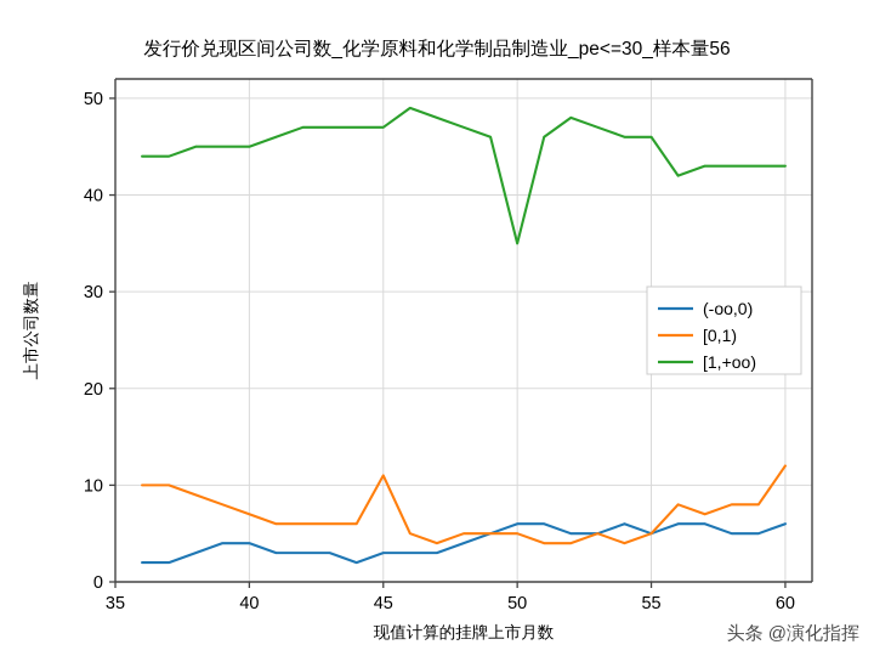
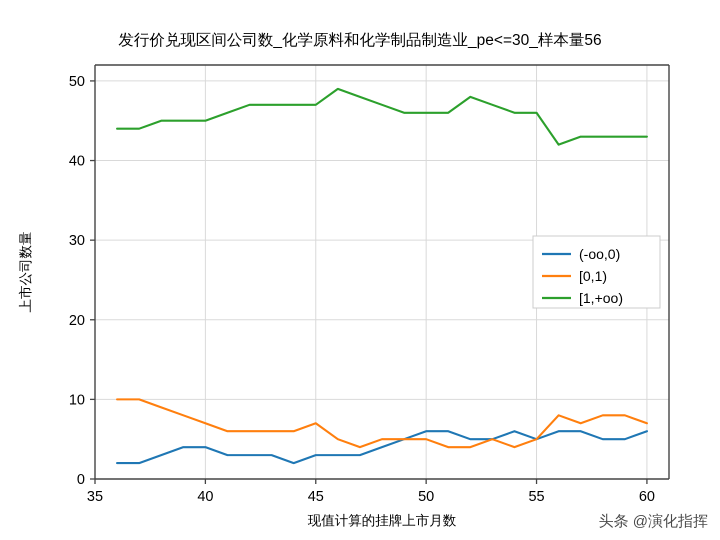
[0,1)/45: 11 -> 7
[1,+oo)/50: 35 -> 46
[0,1)/60: 12 -> 7
